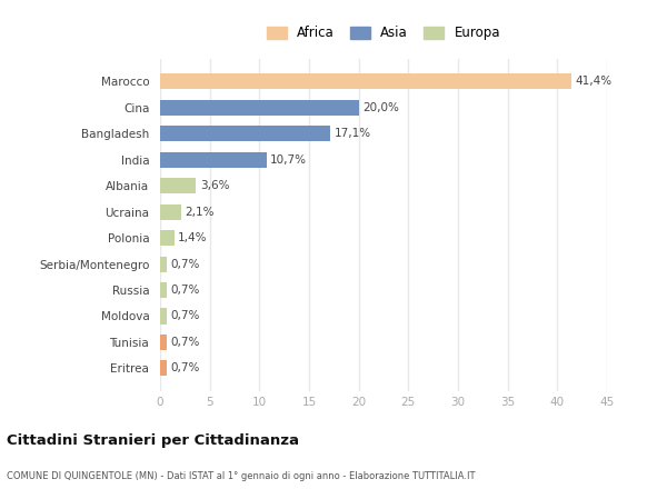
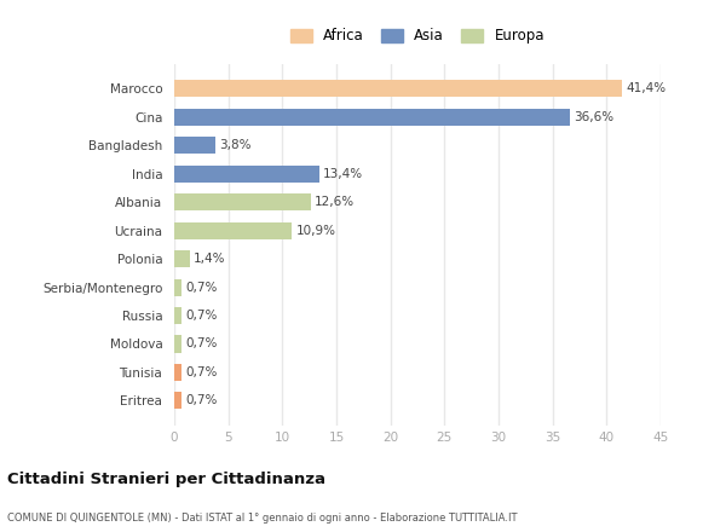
Cina: 20,0% -> 36,6%
Bangladesh: 17,1% -> 3,8%
India: 10,7% -> 13,4%
Albania: 3,6% -> 12,6%
Ucraina: 2,1% -> 10,9%
